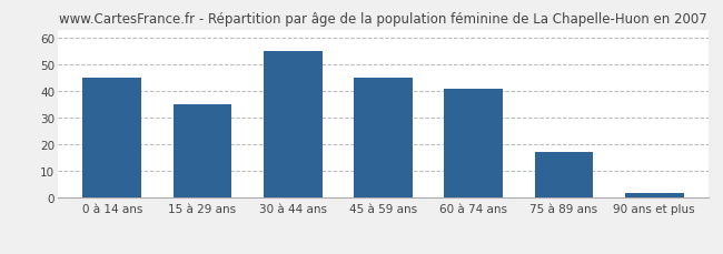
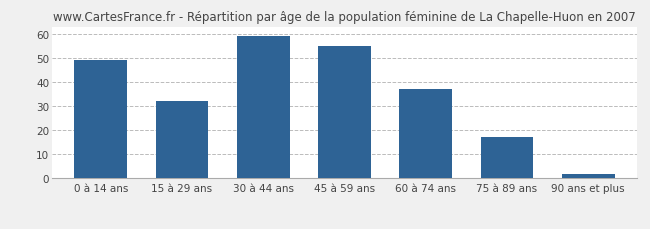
0 à 14 ans: 45 -> 49
15 à 29 ans: 35 -> 32
30 à 44 ans: 55 -> 59
45 à 59 ans: 45 -> 55
60 à 74 ans: 41 -> 37
